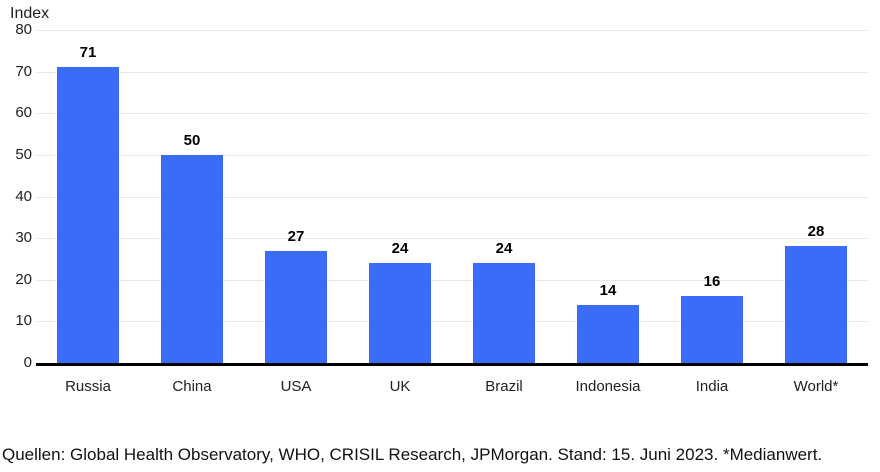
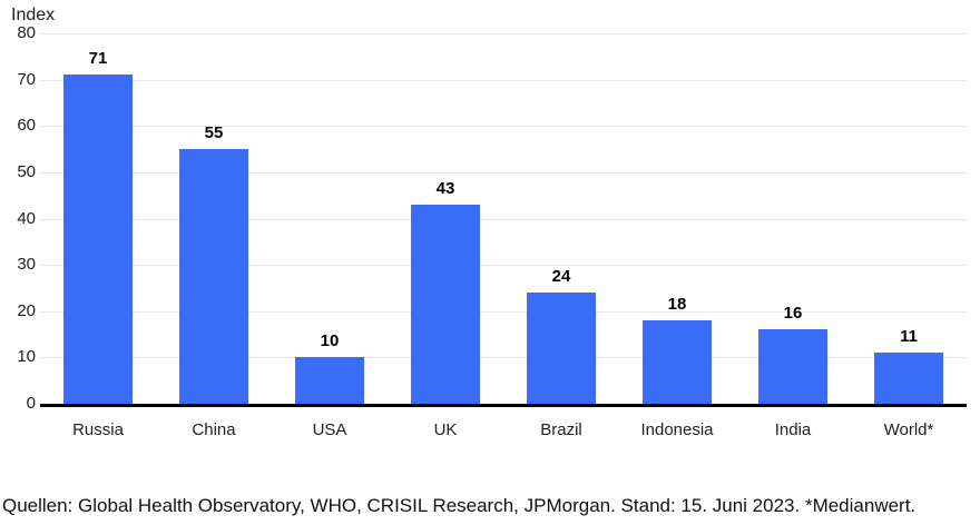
China: 50 -> 55
USA: 27 -> 10
UK: 24 -> 43
Indonesia: 14 -> 18
World*: 28 -> 11
